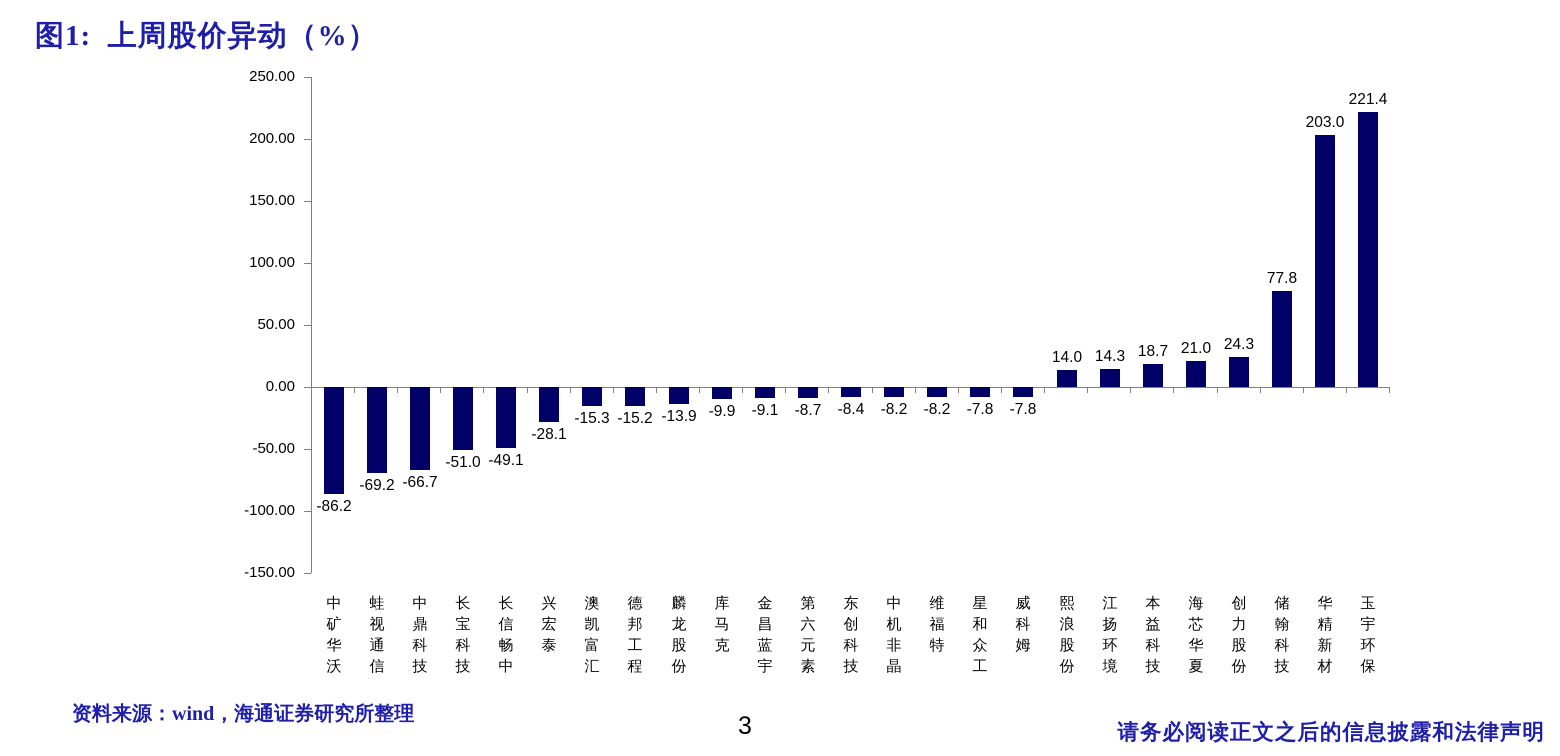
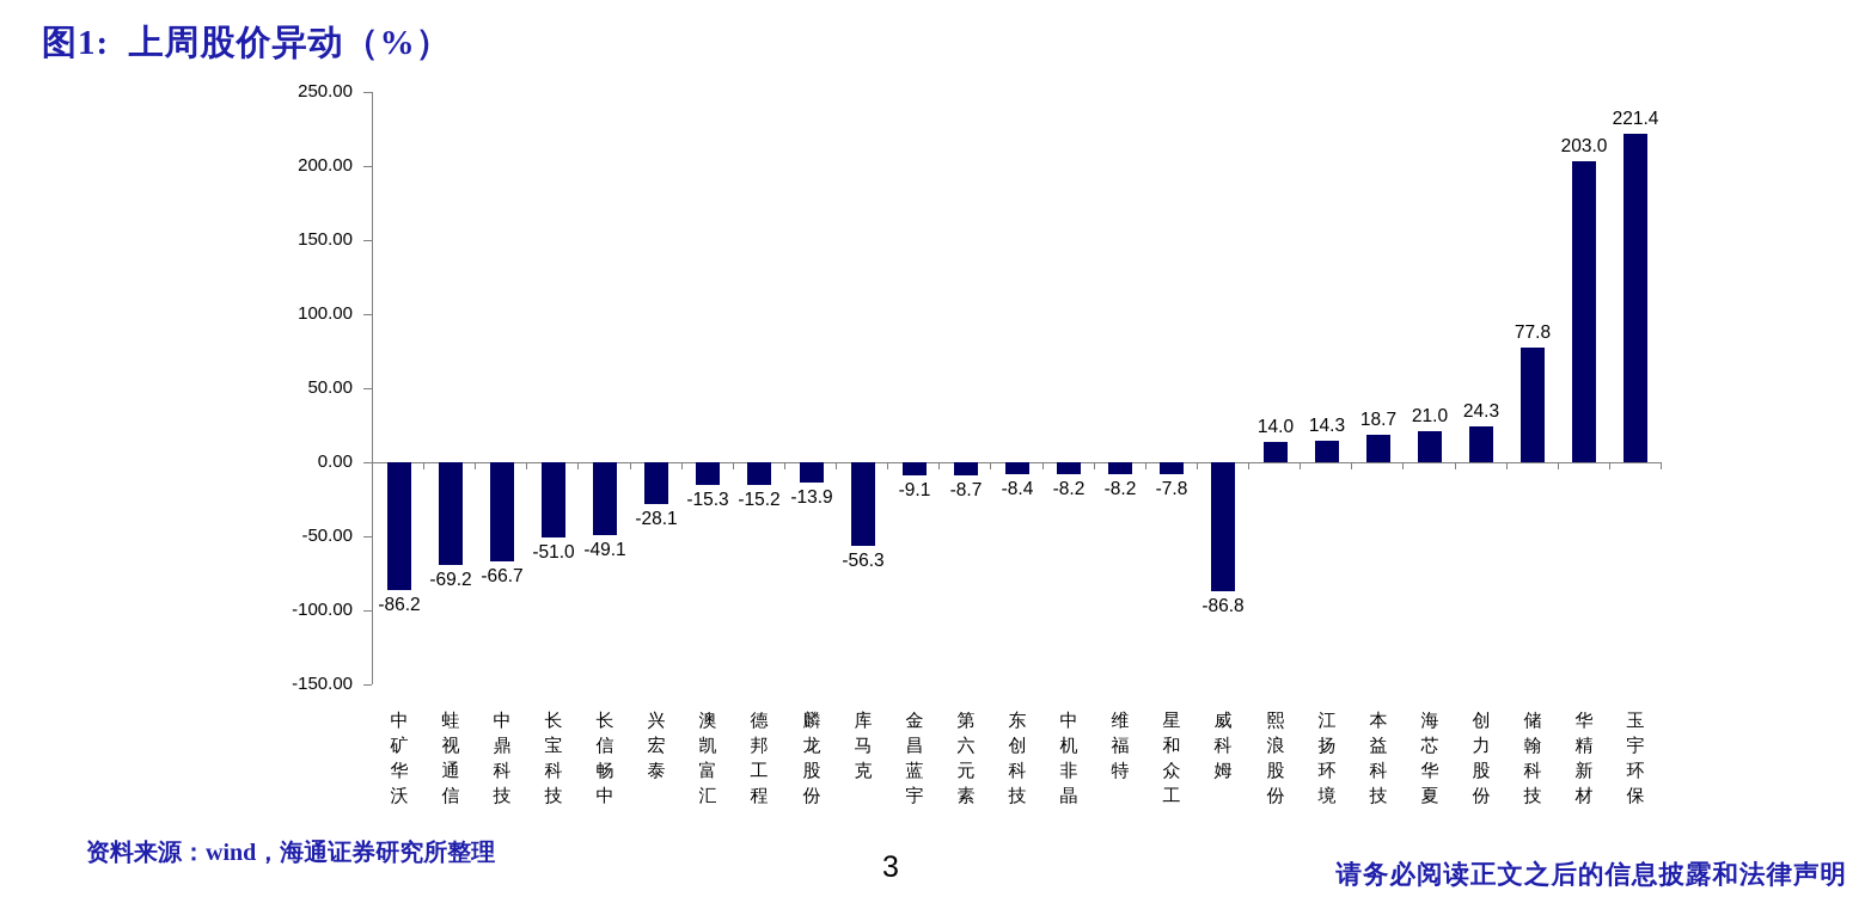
库马克: -9.9 -> -56.3
威科姆: -7.8 -> -86.8
